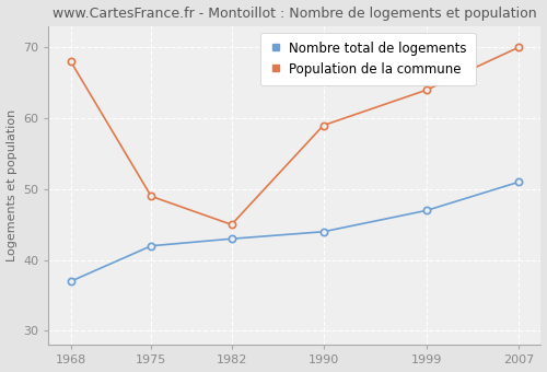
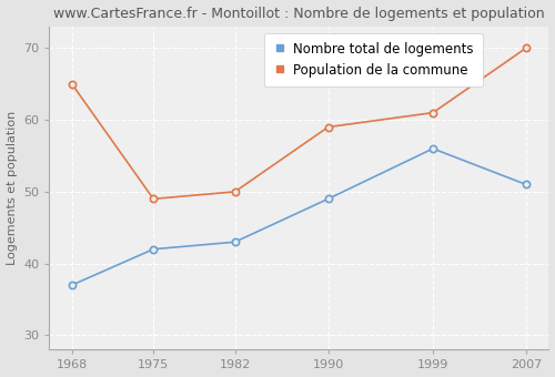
Population de la commune/1968: 68 -> 65
Population de la commune/1982: 45 -> 50
Nombre total de logements/1990: 44 -> 49
Nombre total de logements/1999: 47 -> 56
Population de la commune/1999: 64 -> 61
